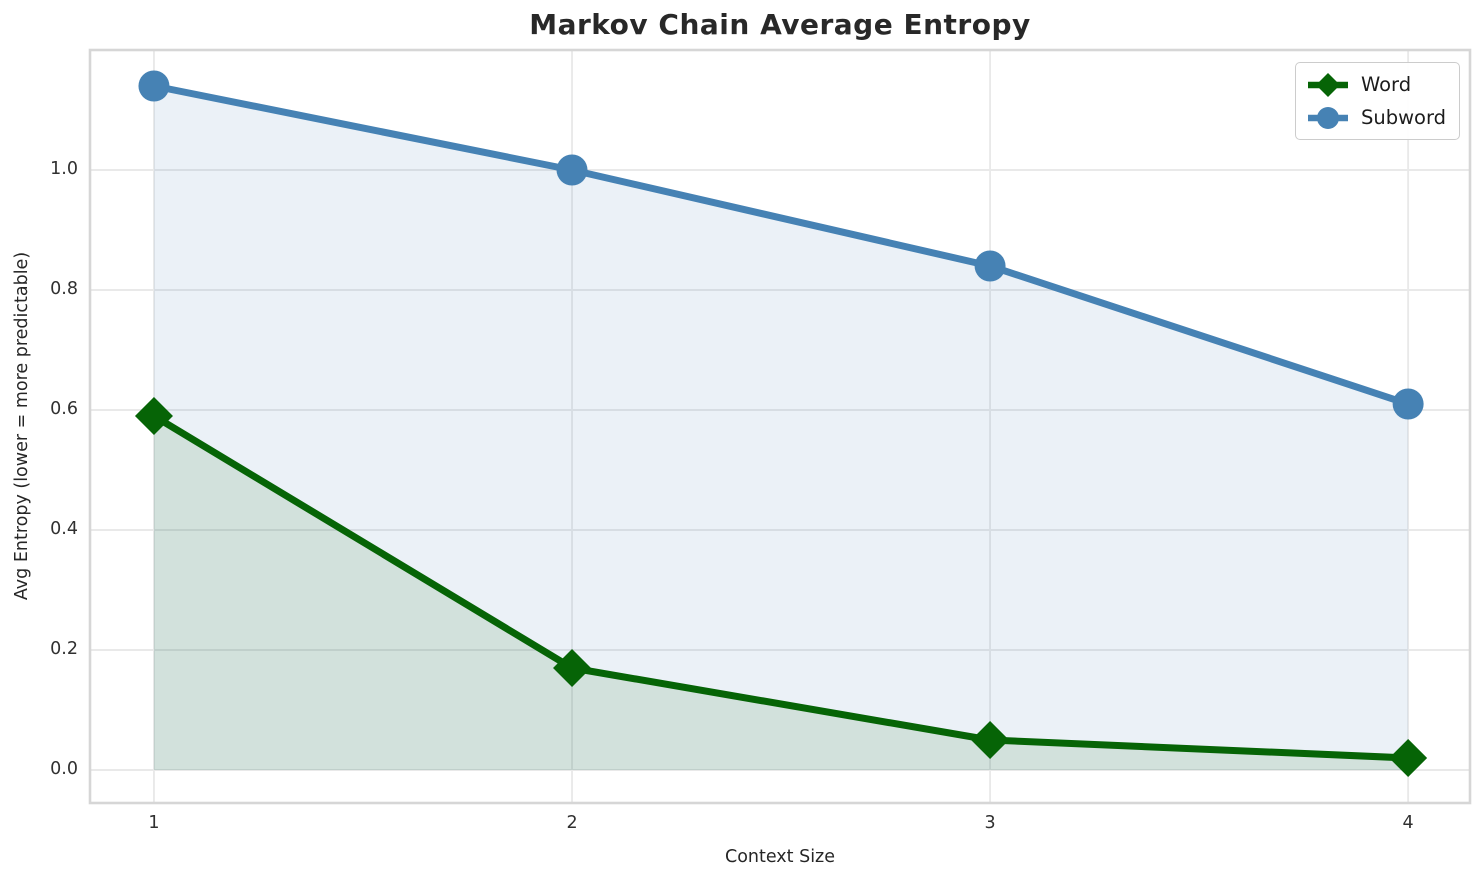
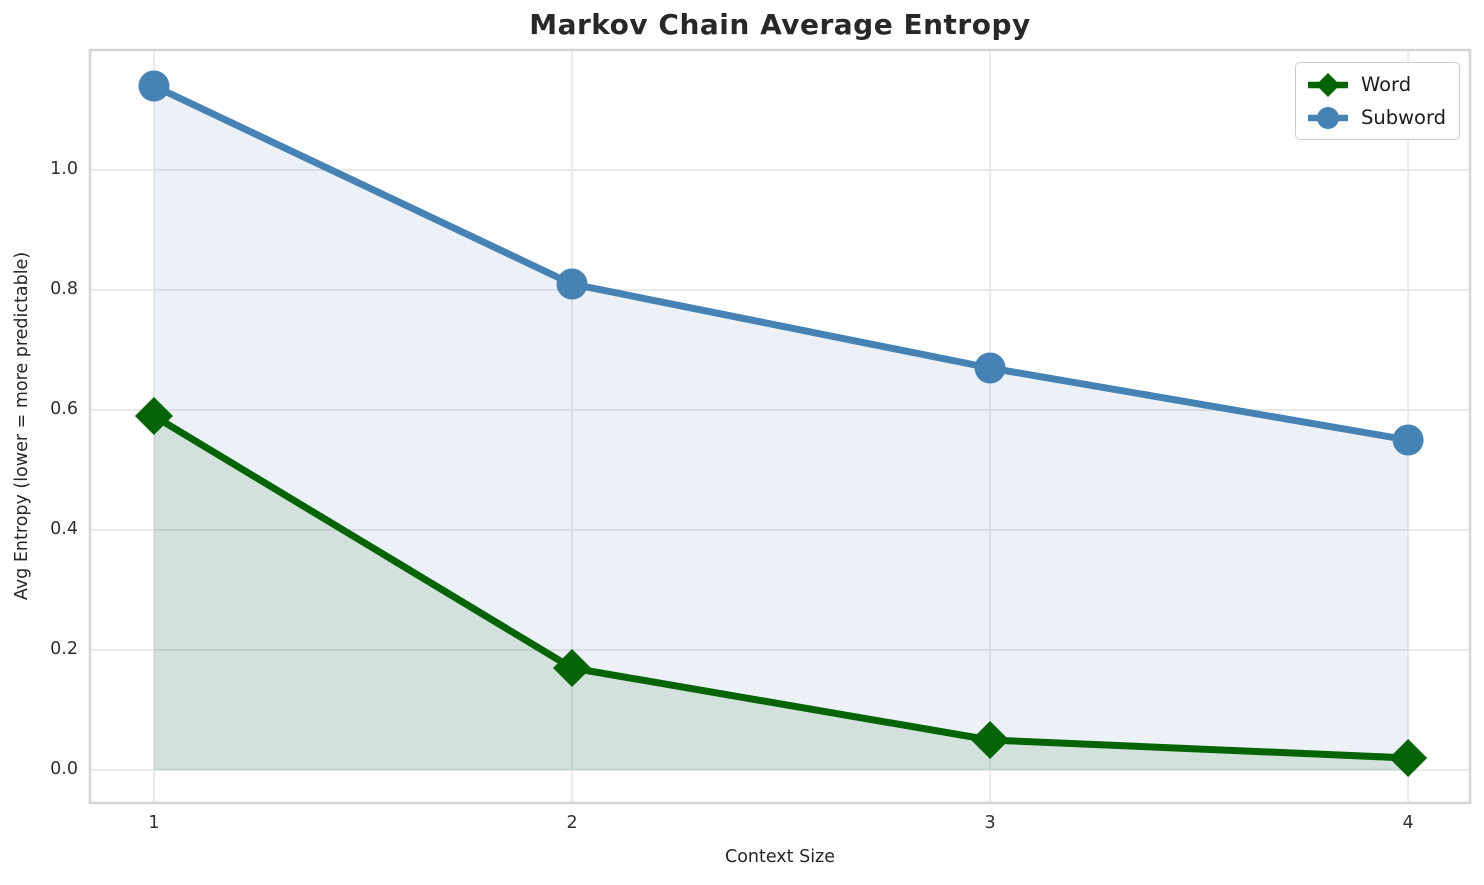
Subword/2: 1.00 -> 0.81
Subword/3: 0.84 -> 0.67
Subword/4: 0.61 -> 0.55
